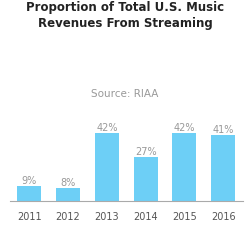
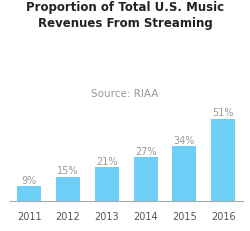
2012: 8% -> 15%
2013: 42% -> 21%
2015: 42% -> 34%
2016: 41% -> 51%
